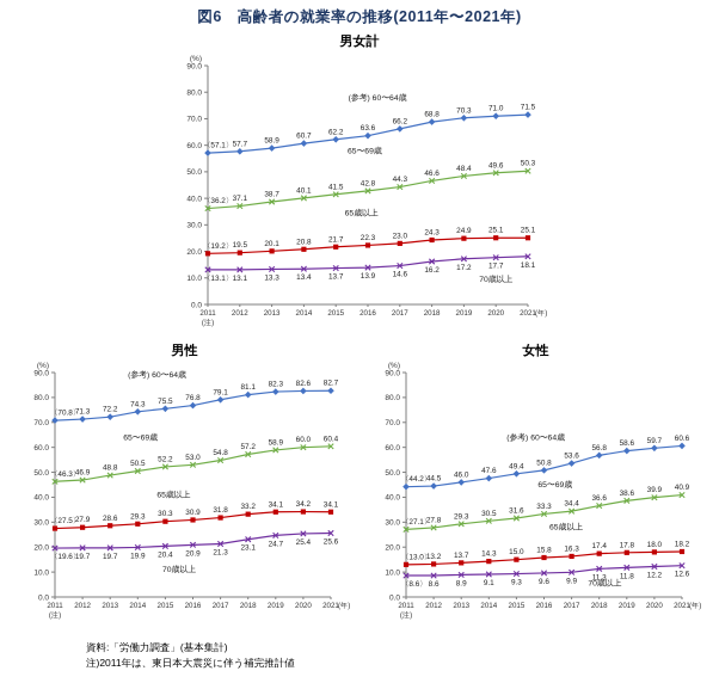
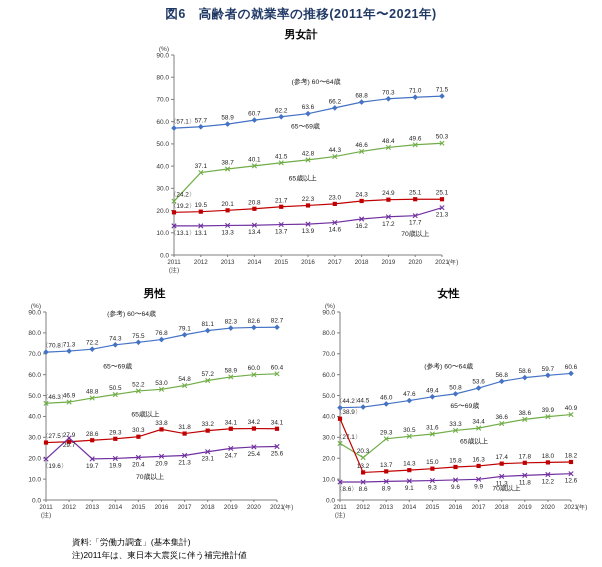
男女計/65〜69歳/2011: 36.2 -> 24.2
男女計/70歳以上/2021: 18.1 -> 21.3
男性/70歳以上/2012: 19.7 -> 29.7
男性/65歳以上/2016: 30.9 -> 33.8
女性/65歳以上/2011: 13.0 -> 38.9
女性/65〜69歳/2012: 27.8 -> 20.3
